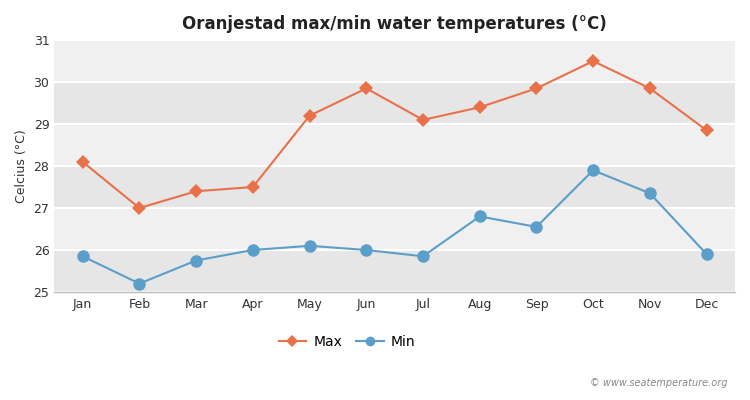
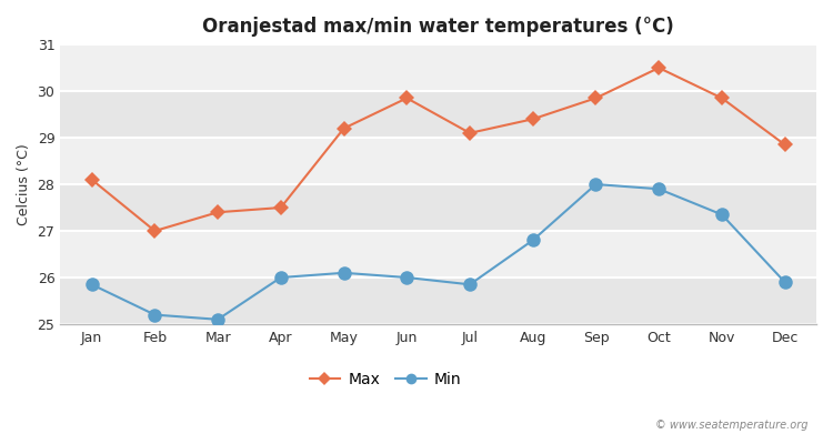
Min/Mar: 25.75 -> 25.10
Min/Sep: 26.55 -> 28.00
